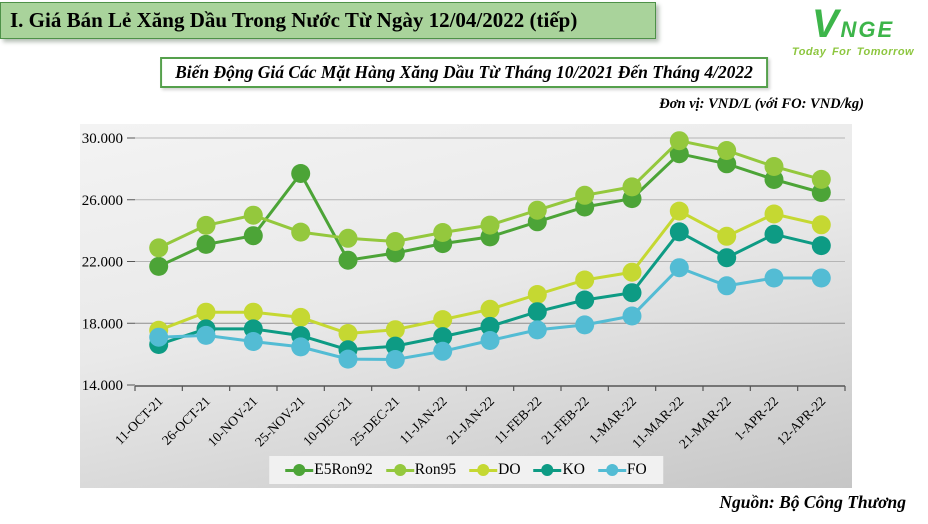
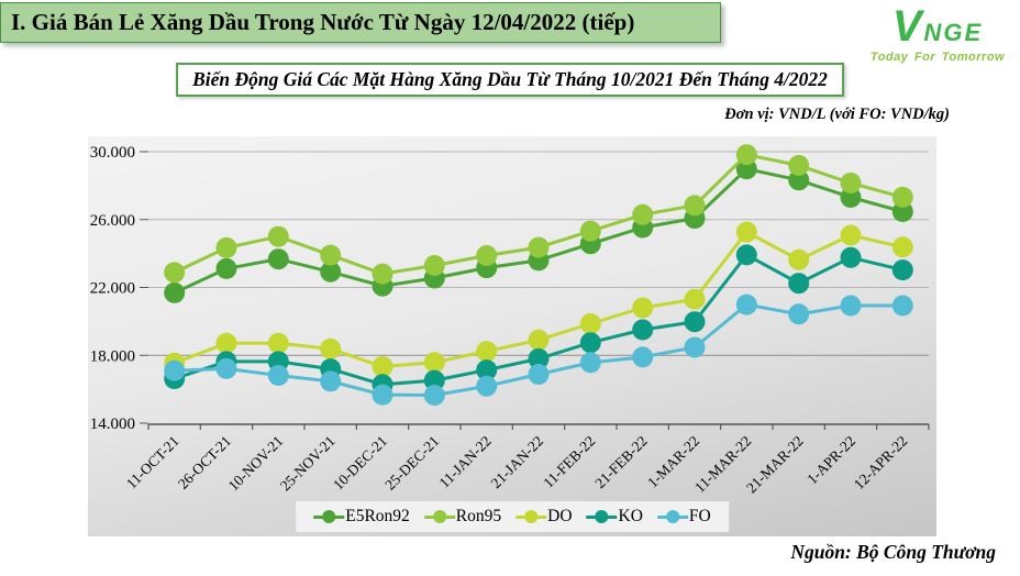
E5Ron92/25-NOV-21: 27700 -> 22900
Ron95/10-DEC-21: 23500 -> 22800
FO/11-MAR-22: 21600 -> 21000
